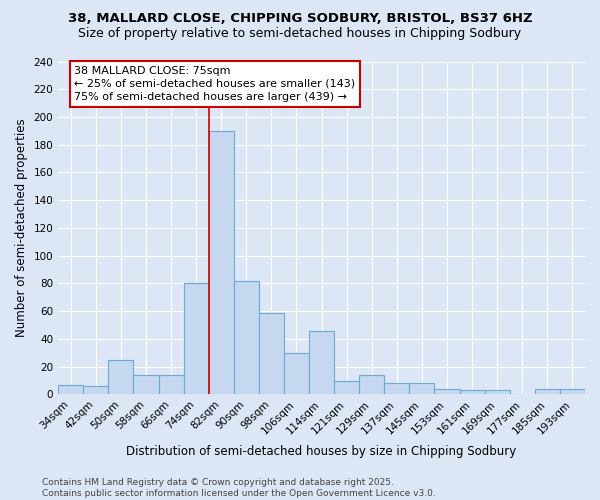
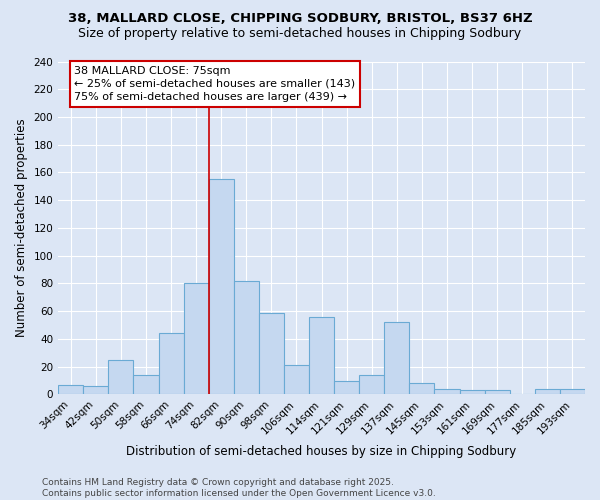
66sqm: 14 -> 44
82sqm: 190 -> 155
106sqm: 30 -> 21
114sqm: 46 -> 56
137sqm: 8 -> 52
